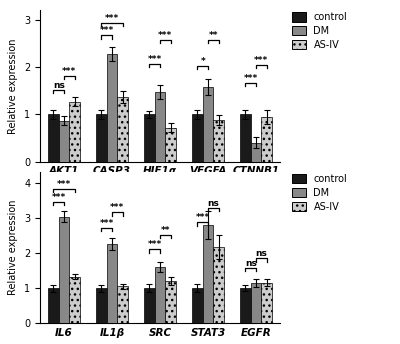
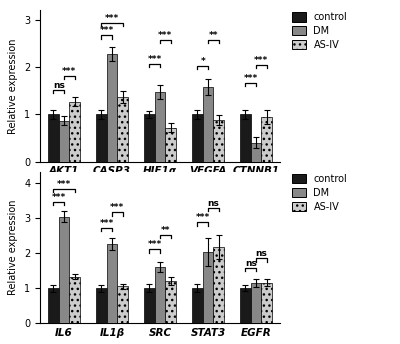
DM/STAT3: 2.80 -> 2.02
